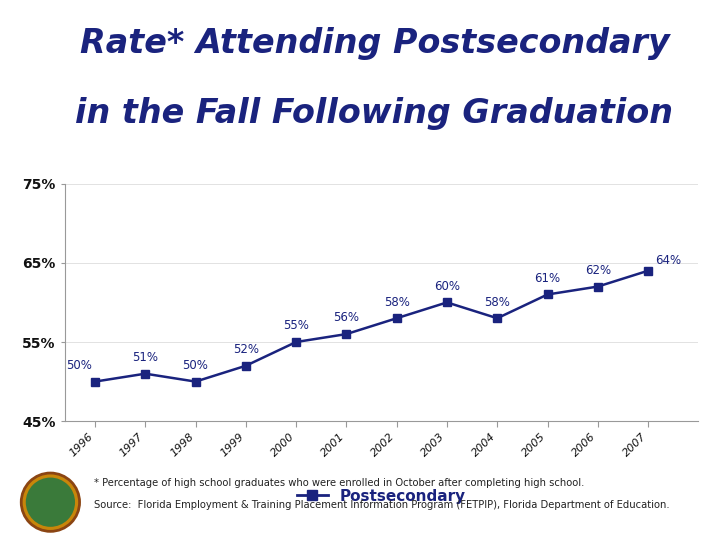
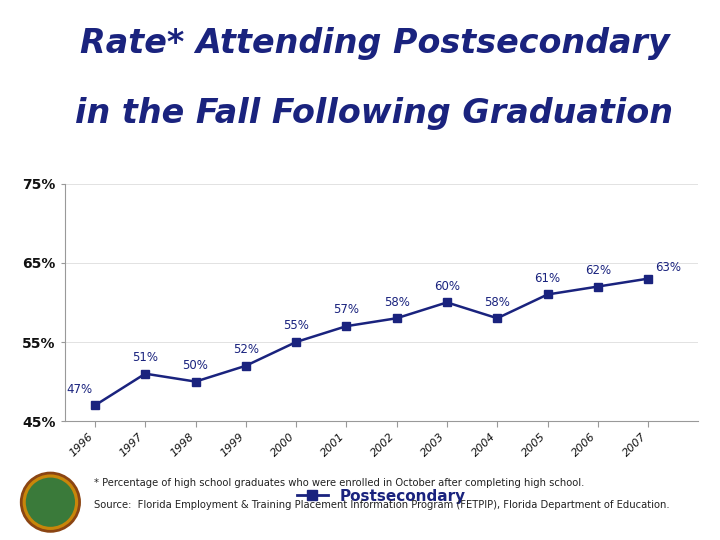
1996: 50% -> 47%
2001: 56% -> 57%
2007: 64% -> 63%
